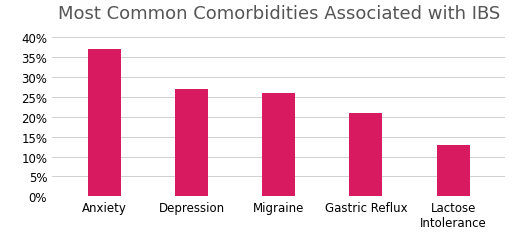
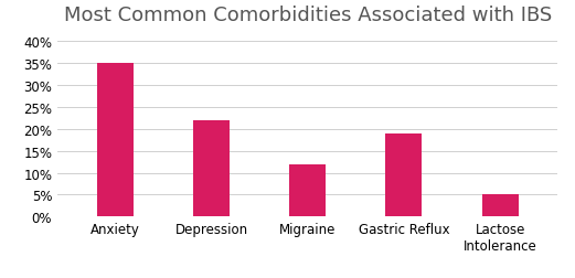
Anxiety: 37% -> 35%
Depression: 27% -> 22%
Migraine: 26% -> 12%
Gastric Reflux: 21% -> 19%
Lactose Intolerance: 13% -> 5%
